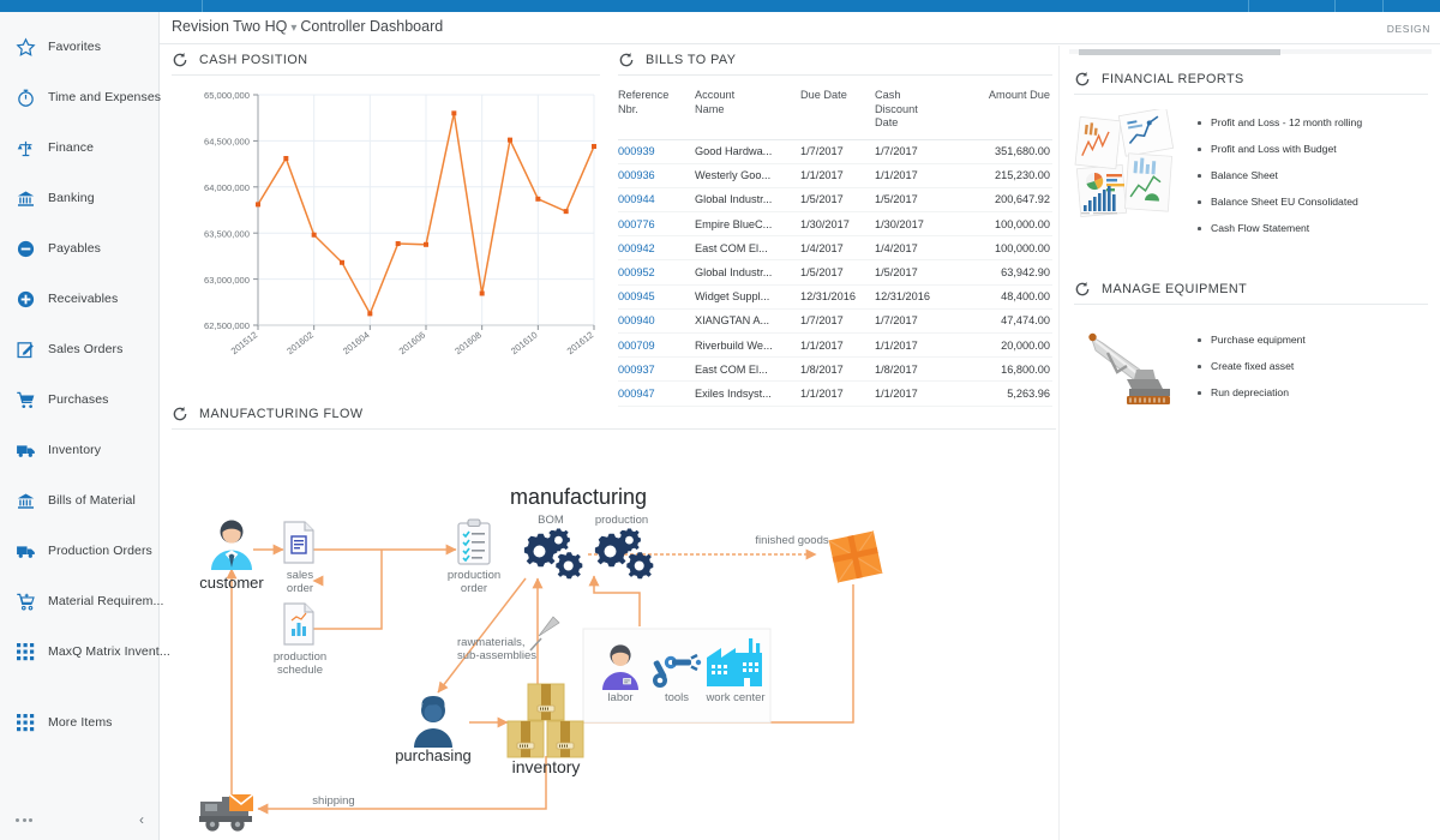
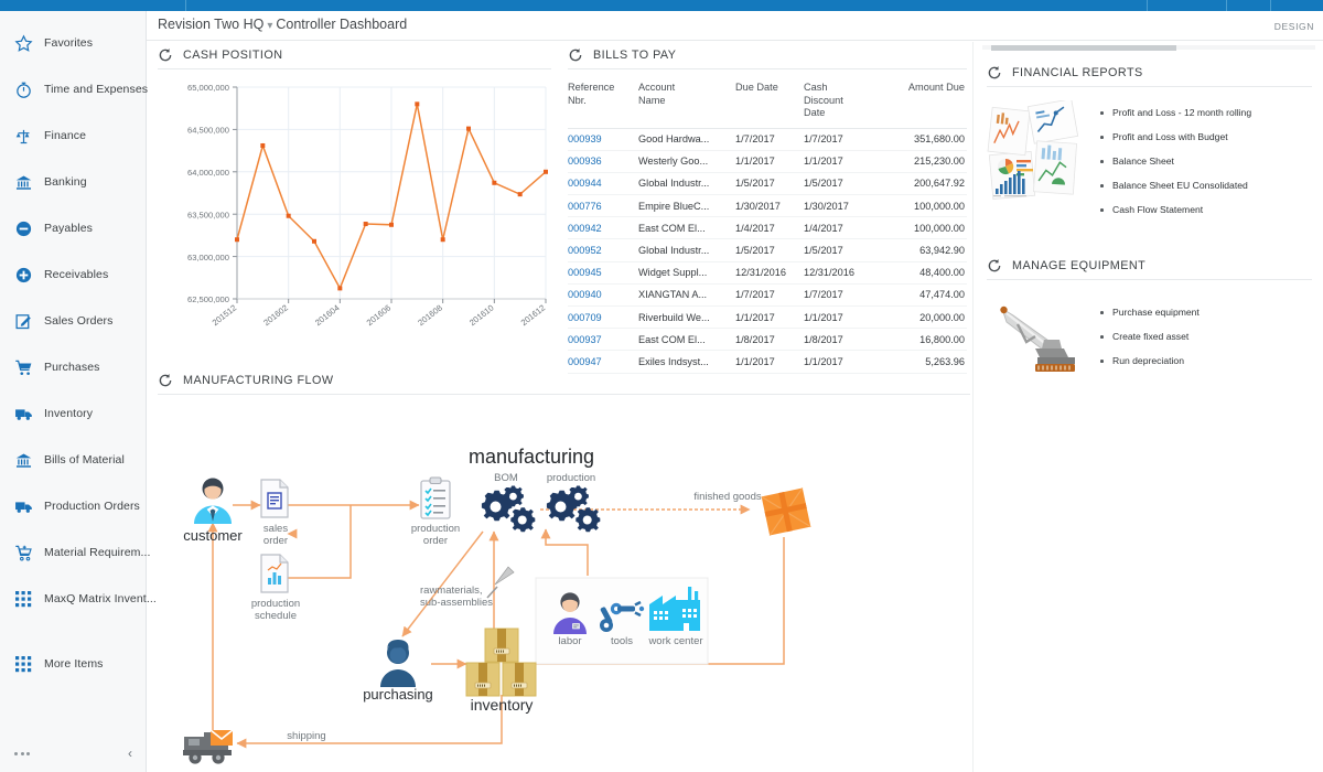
201512: 63800000 -> 63200000
201608: 62800000 -> 63200000
201612: 64400000 -> 64000000
